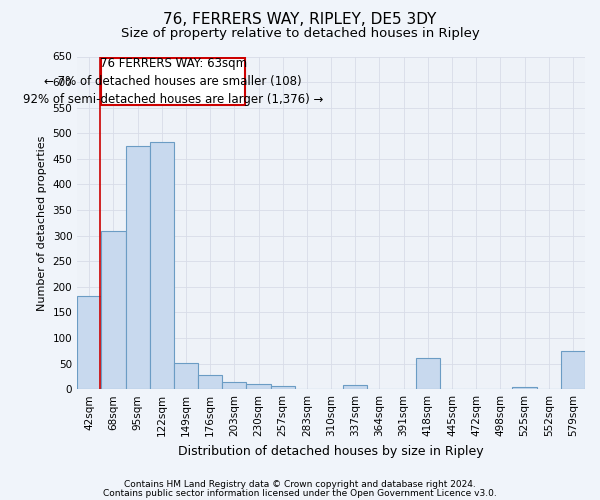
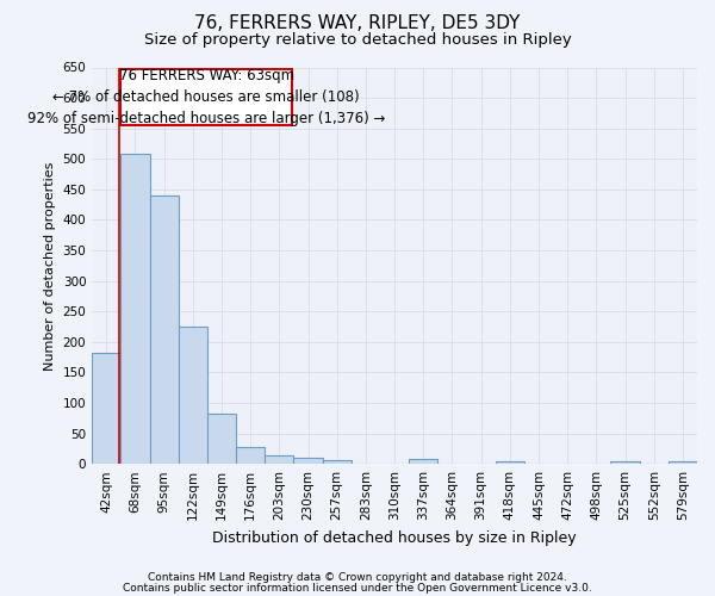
68sqm: 310 -> 508
95sqm: 476 -> 440
122sqm: 482 -> 225
149sqm: 52 -> 83
418sqm: 60 -> 5
579sqm: 74 -> 5
